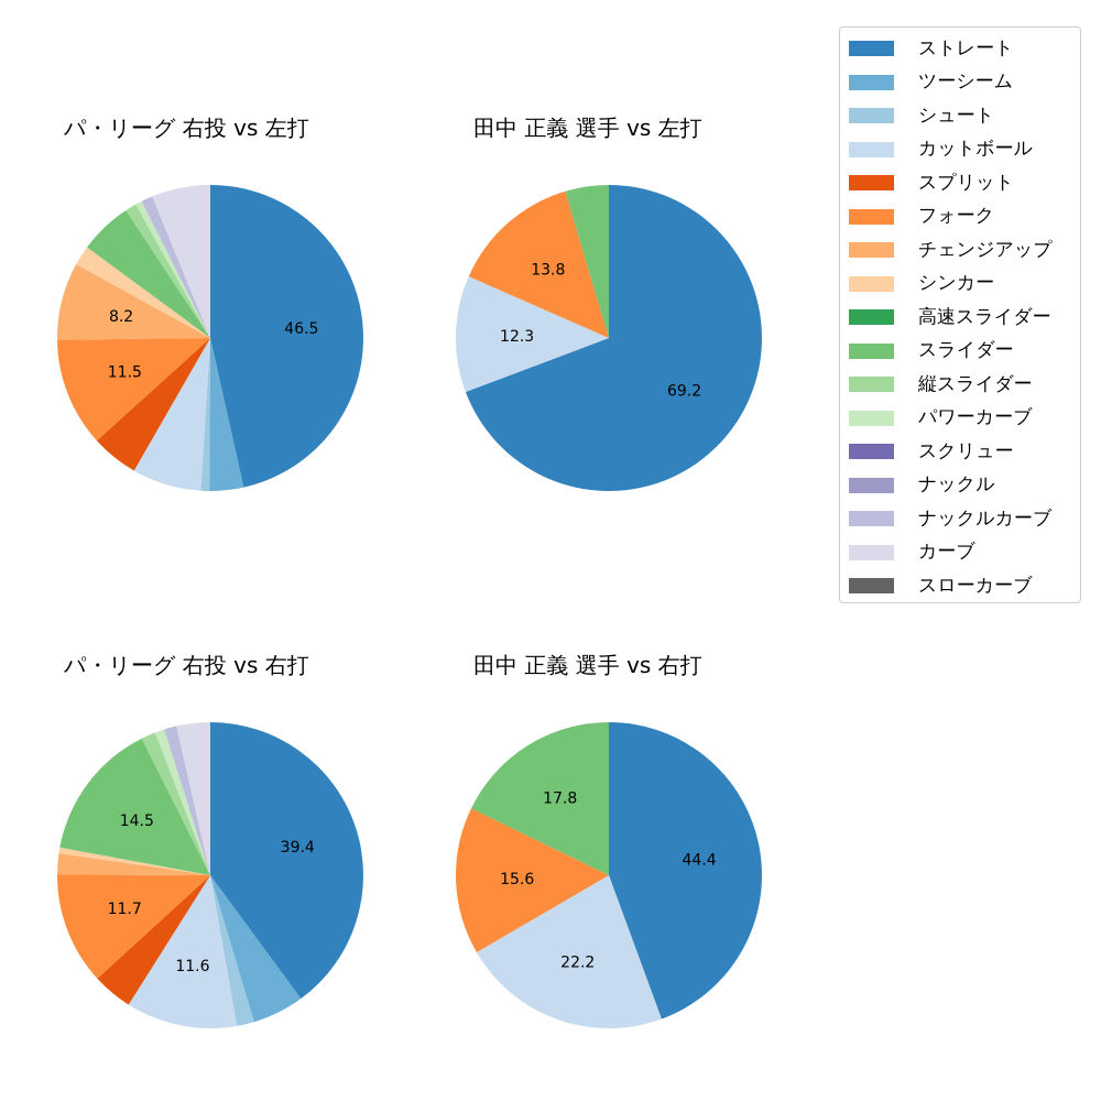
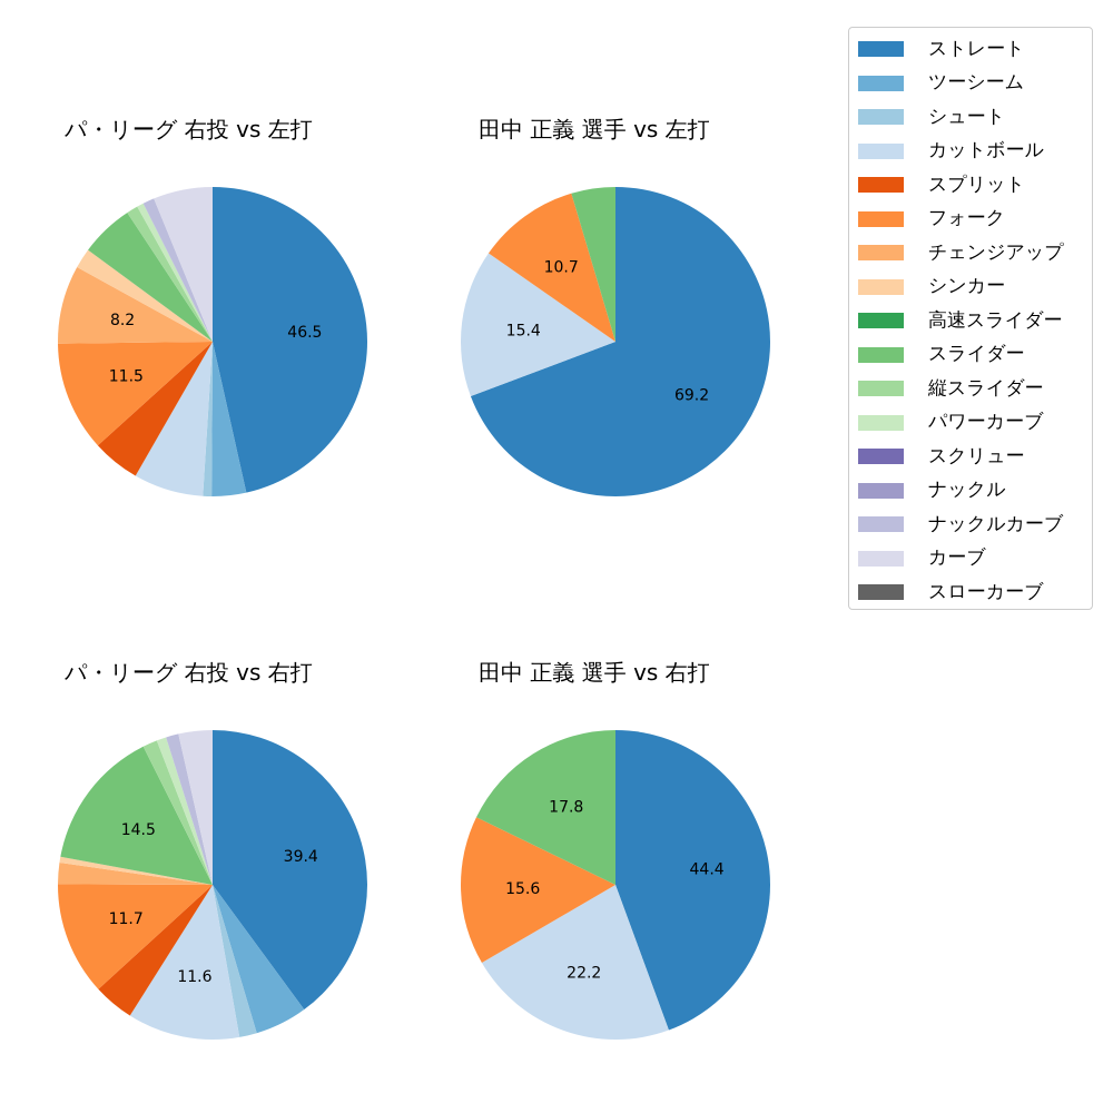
田中 正義 選手 vs 左打/カットボール: 12.3 -> 15.4
田中 正義 選手 vs 左打/フォーク: 13.8 -> 10.7
